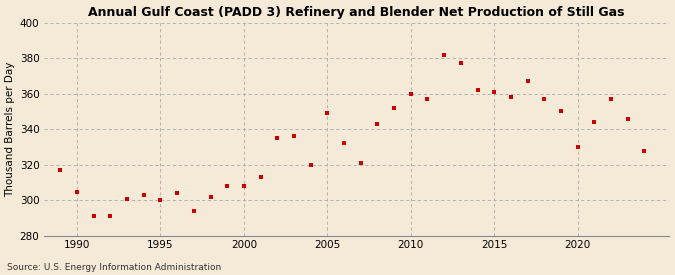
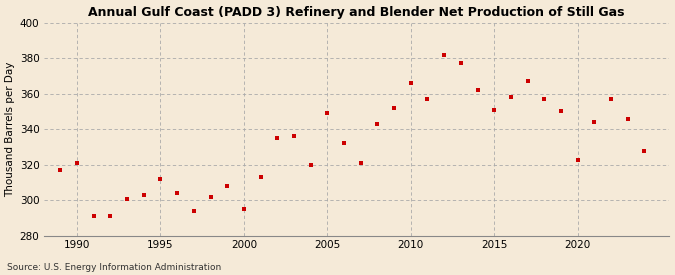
1990: 305 -> 321
1995: 300 -> 312
2000: 308 -> 295
2010: 360 -> 366
2015: 361 -> 351
2020: 330 -> 323
